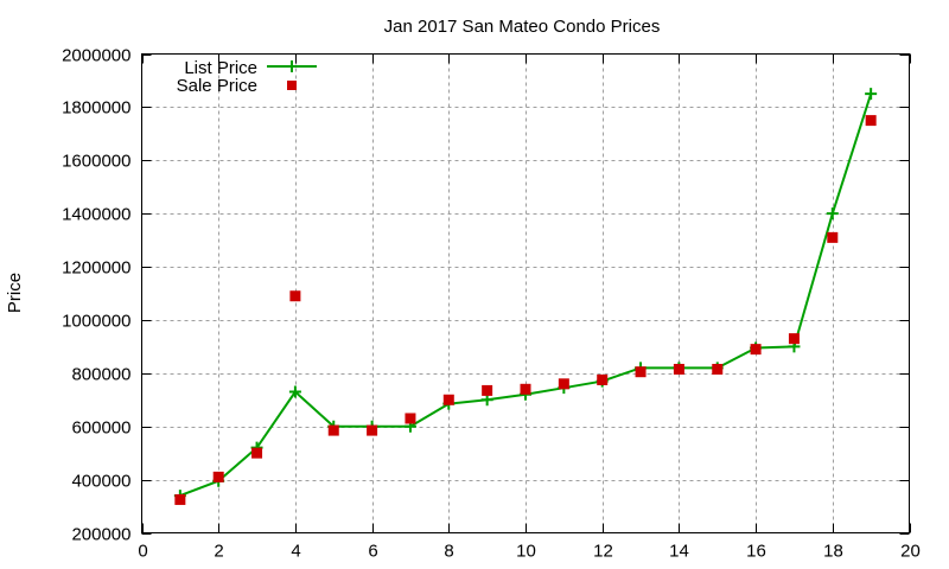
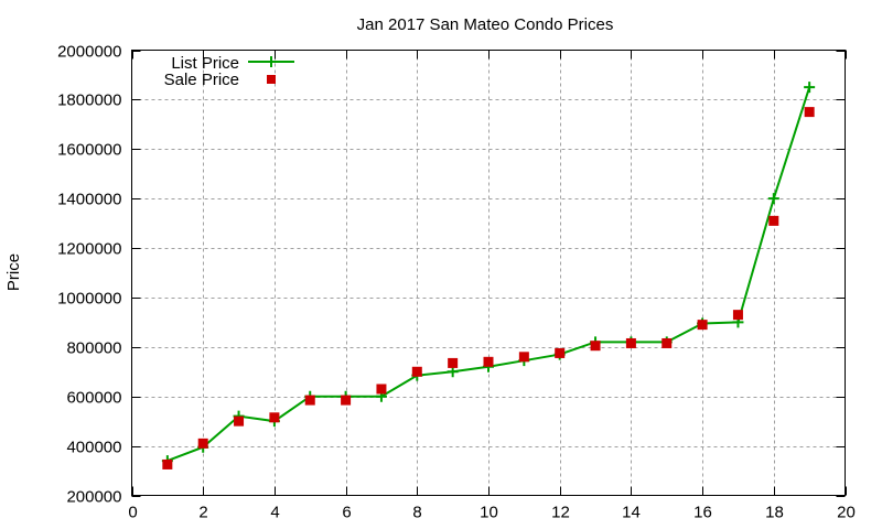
List Price/4: 730000 -> 500000
Sale Price/4: 1090000 -> 520000
